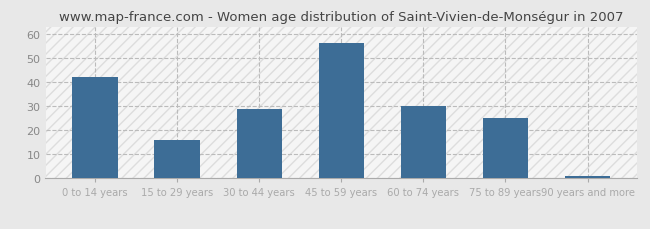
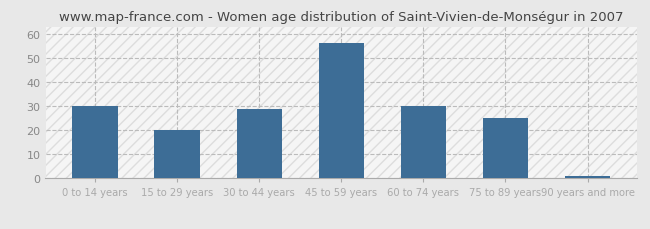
0 to 14 years: 42 -> 30
15 to 29 years: 16 -> 20
